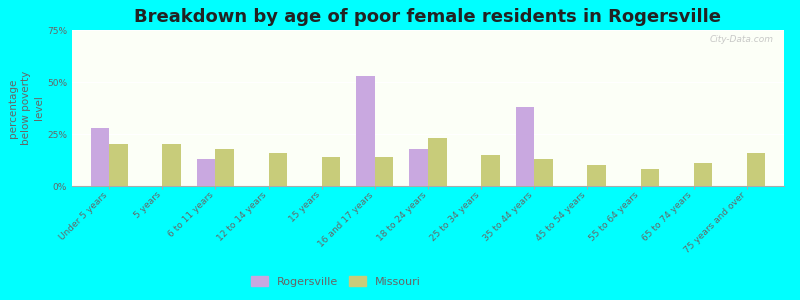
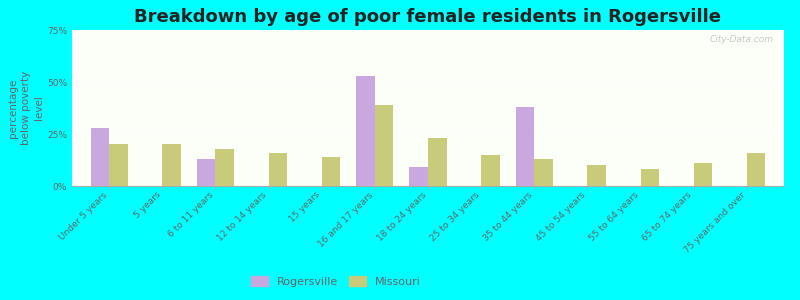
Missouri/16 and 17 years: 14% -> 39%
Rogersville/18 to 24 years: 18% -> 9%
